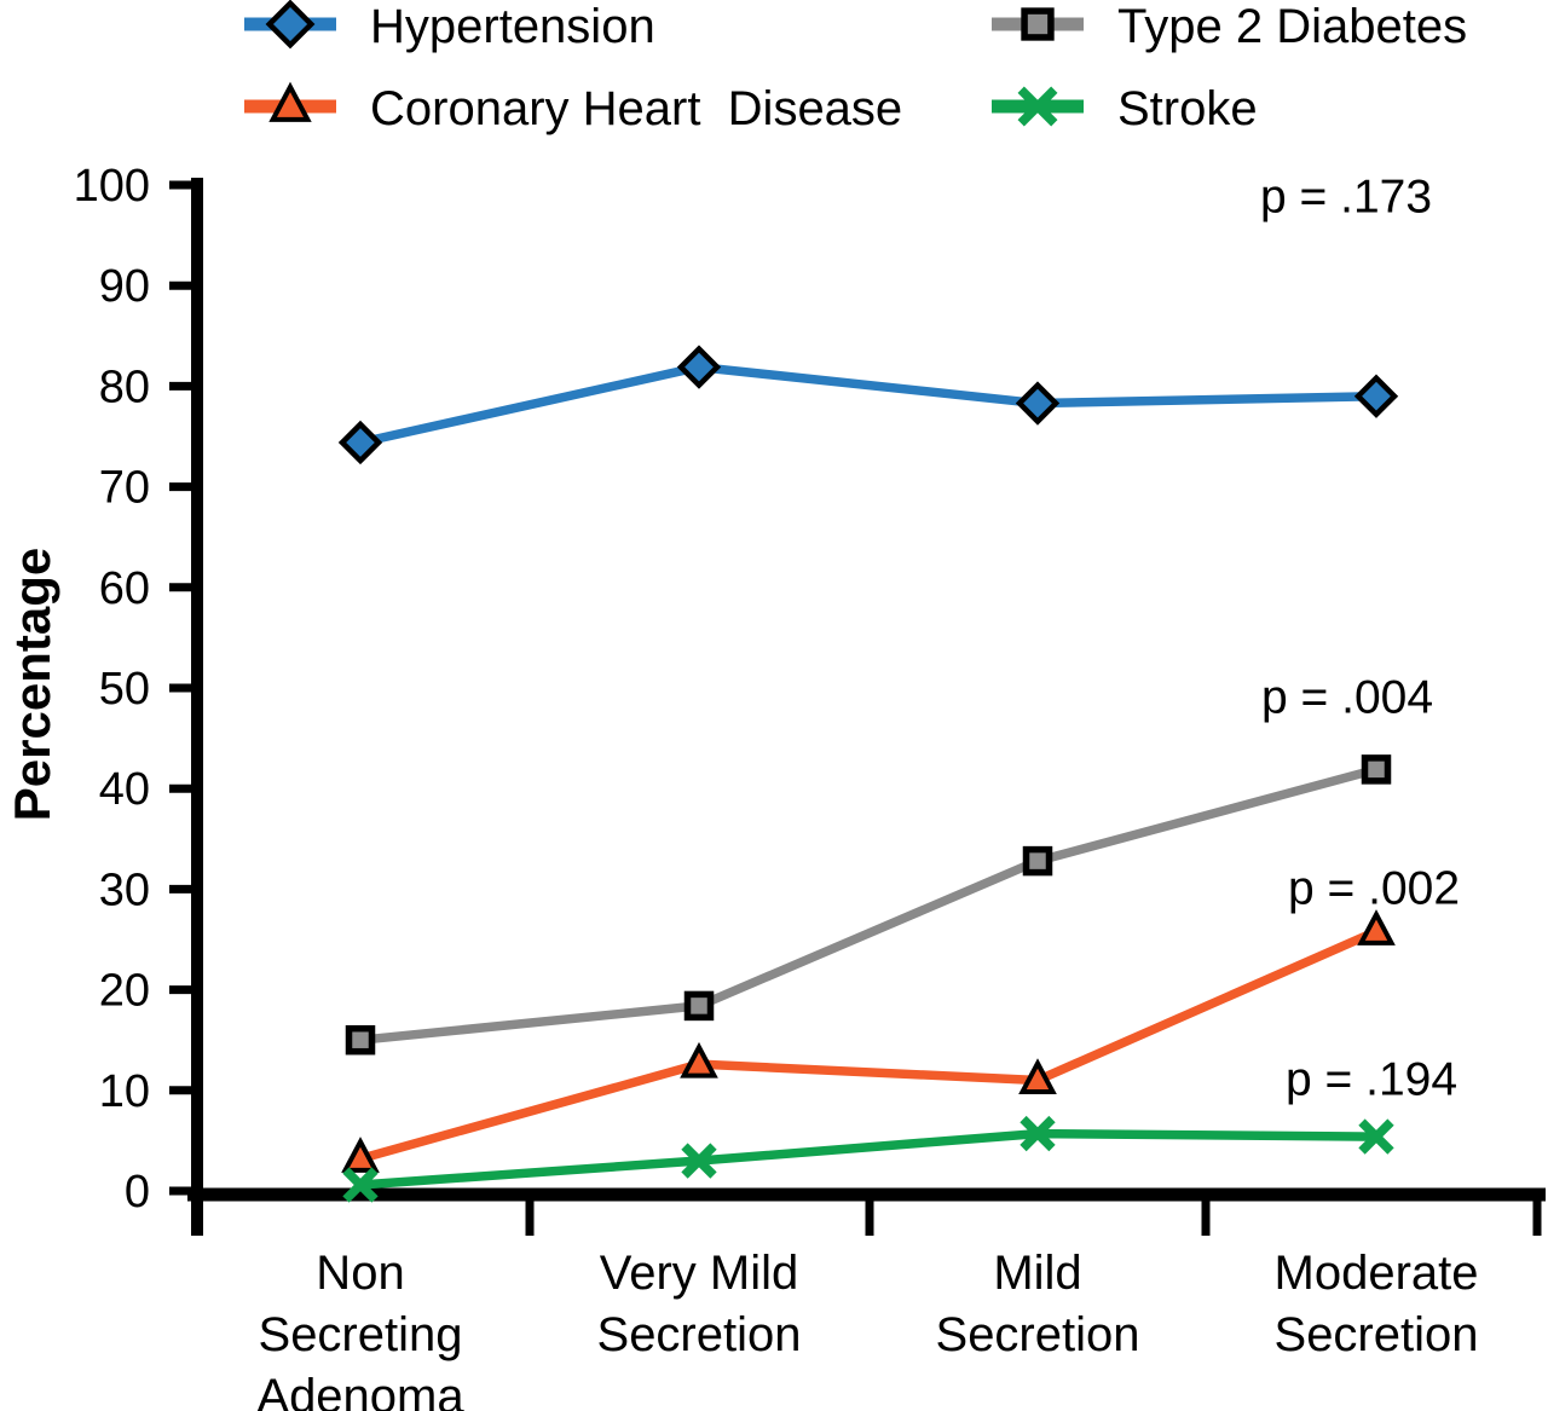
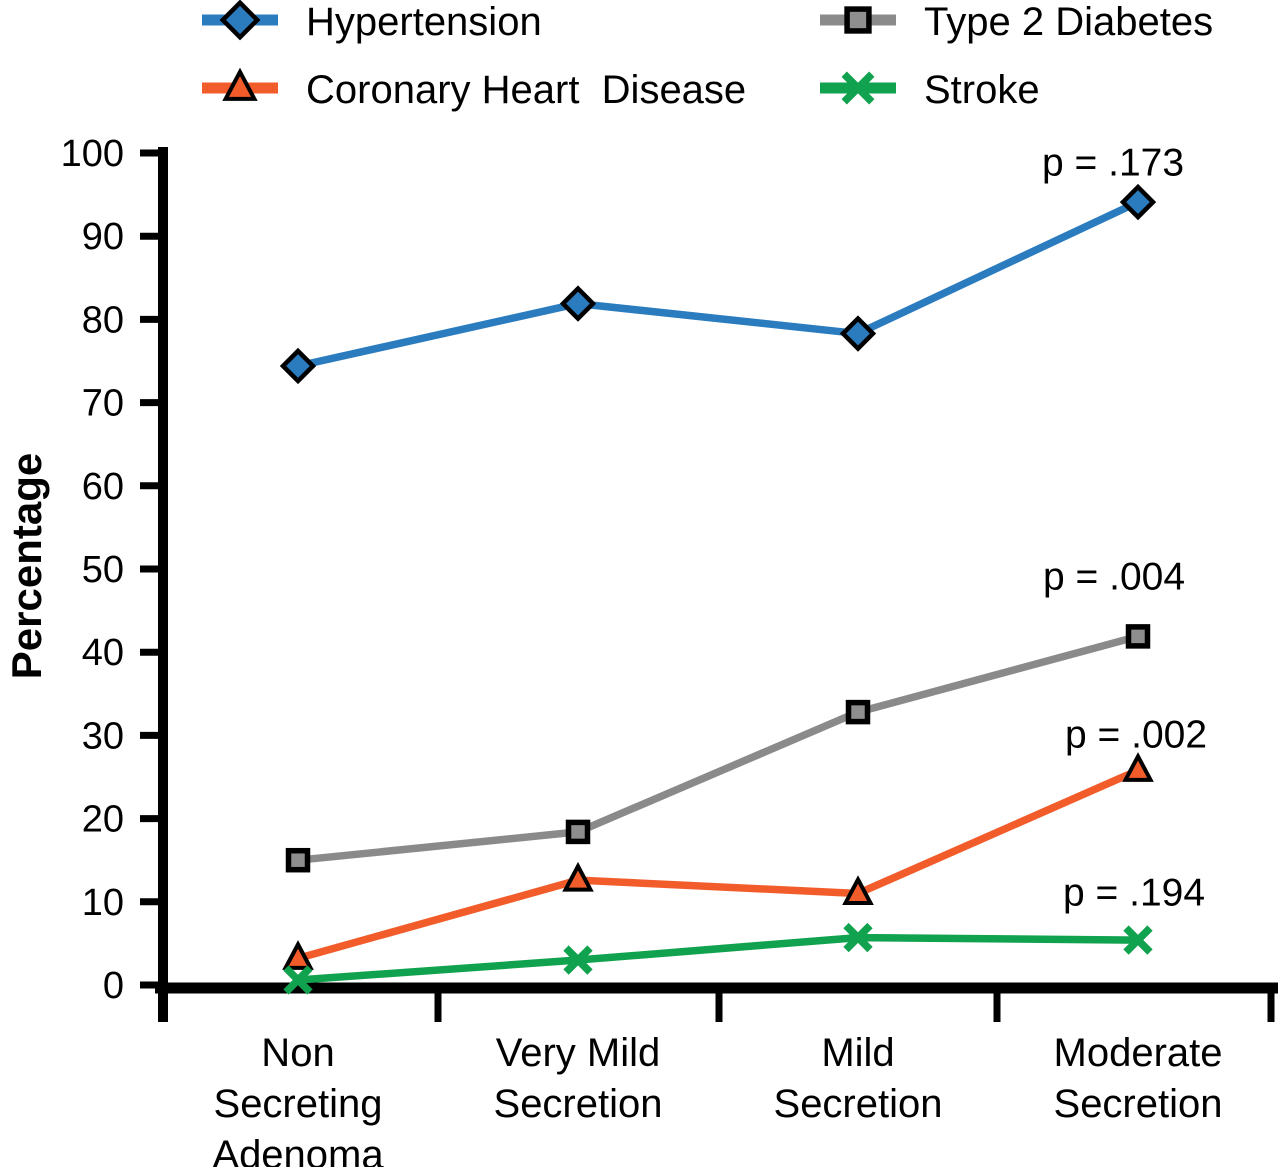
Hypertension/Moderate Secretion: 79 -> 94
